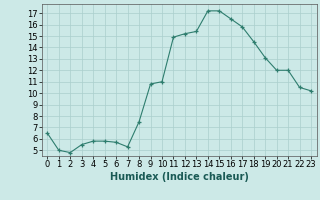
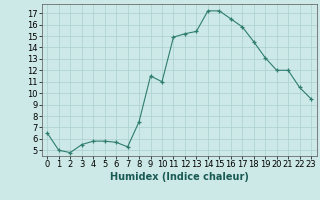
9: 10.8 -> 11.5
23: 10.2 -> 9.5
